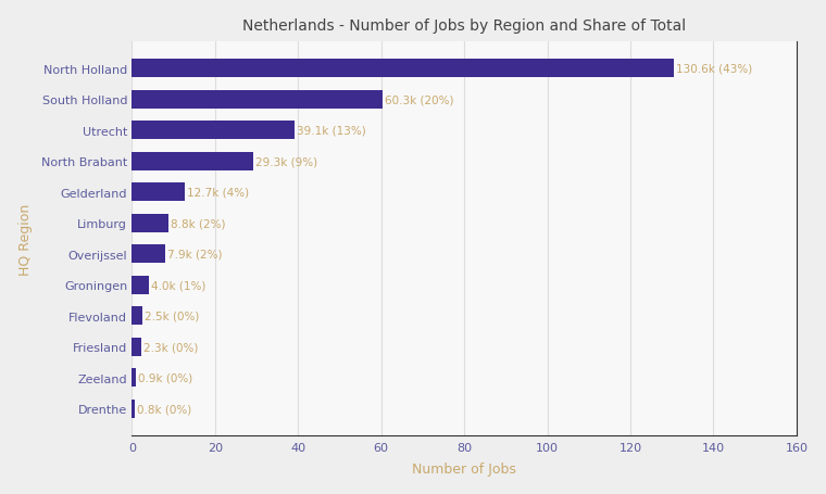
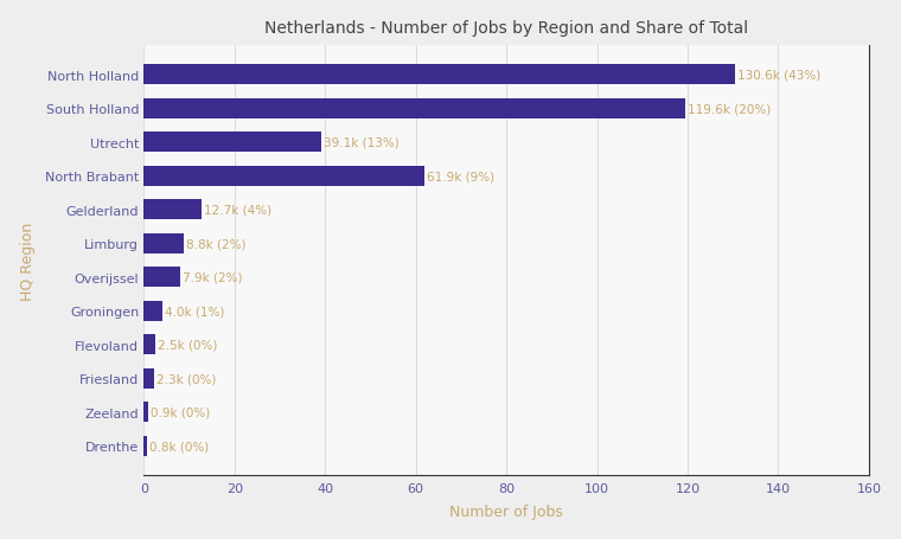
South Holland: 60.3k -> 119.6k
North Brabant: 29.3k -> 61.9k
